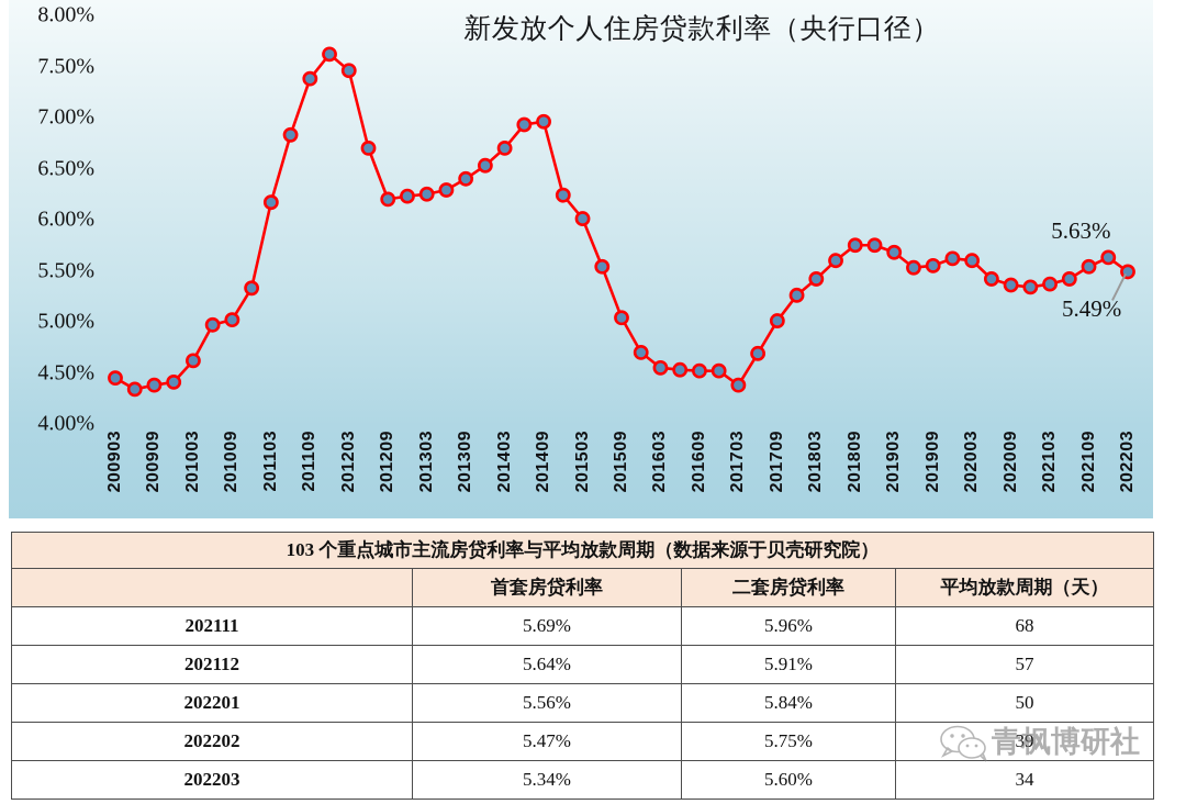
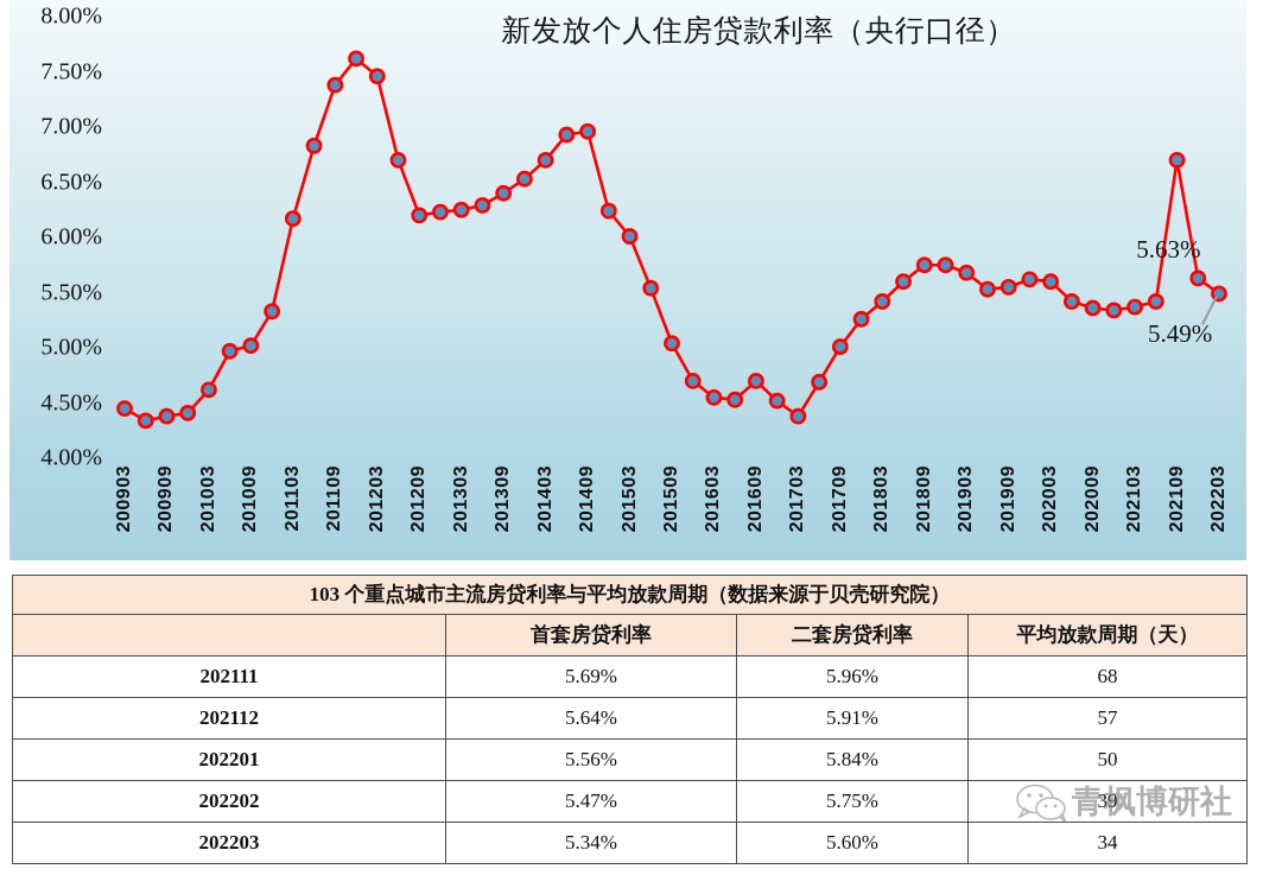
201609: 4.5% -> 4.7%
202109: 5.5% -> 6.7%
